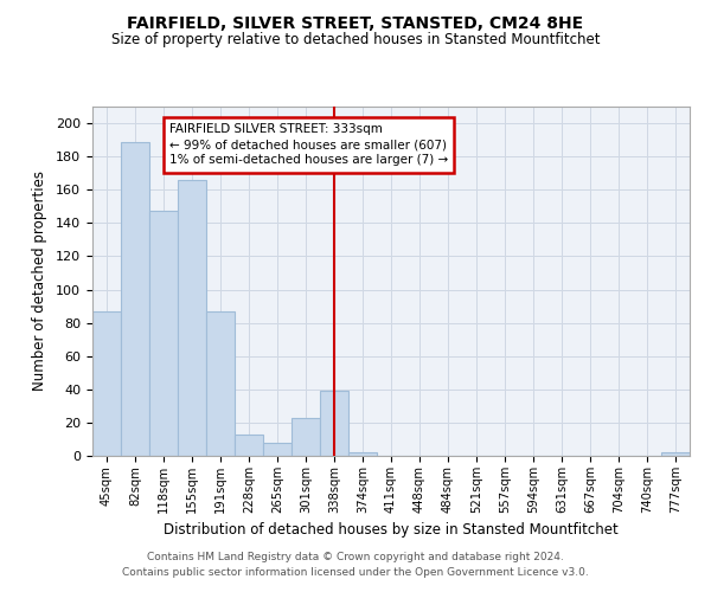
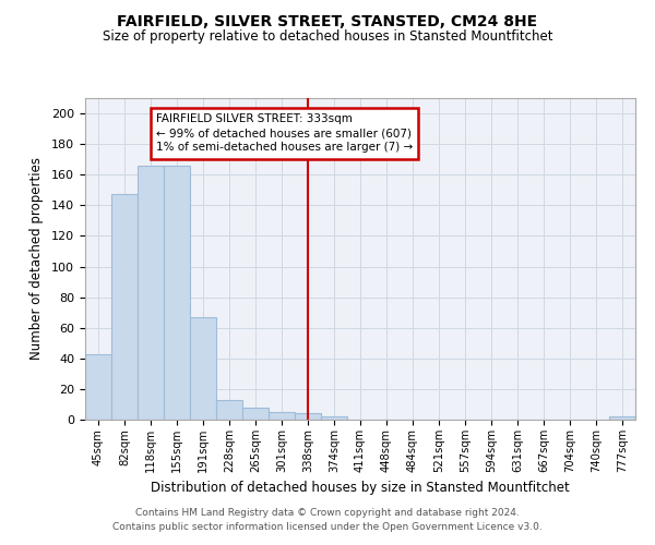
45sqm: 87 -> 43
82sqm: 189 -> 147
118sqm: 147 -> 166
191sqm: 87 -> 67
301sqm: 23 -> 5
338sqm: 39 -> 4
